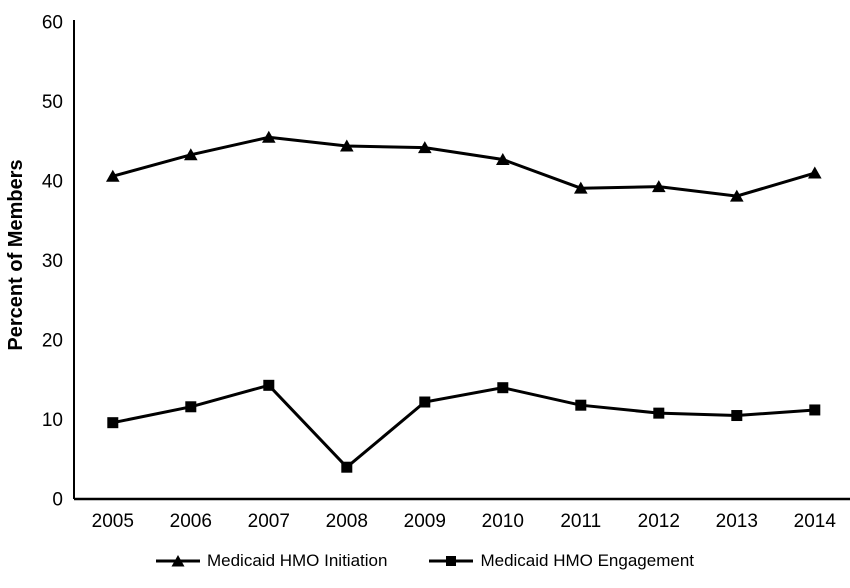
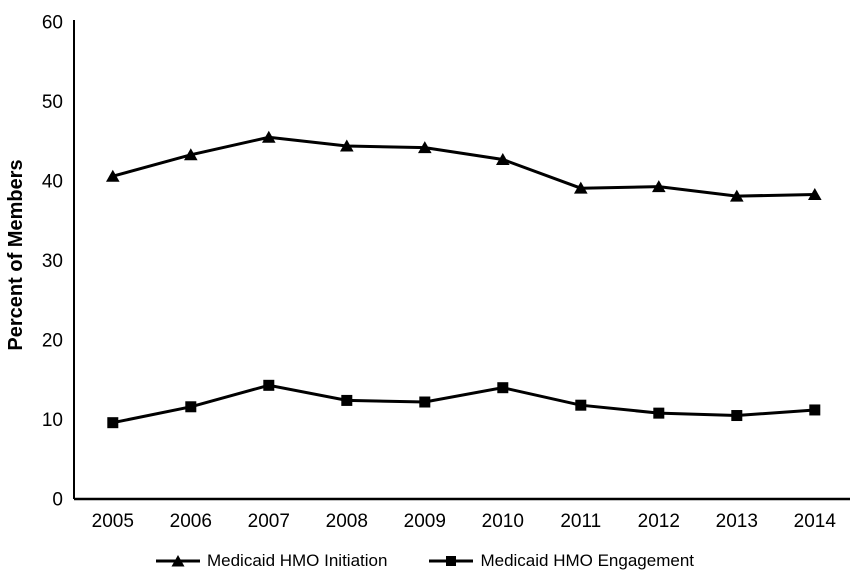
Medicaid HMO Engagement/2008: 4 -> 12
Medicaid HMO Initiation/2014: 41 -> 38
